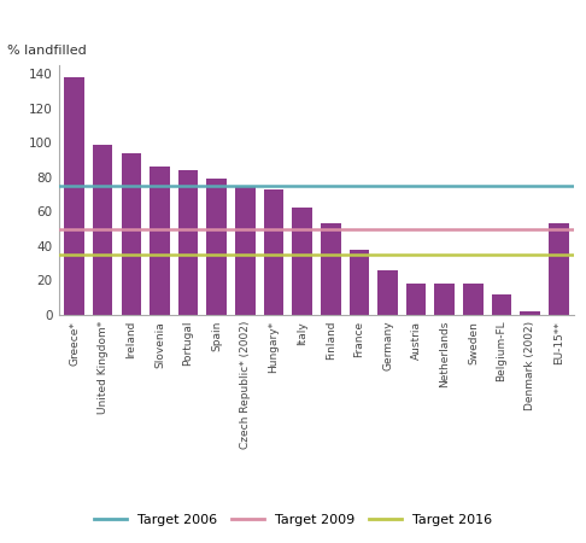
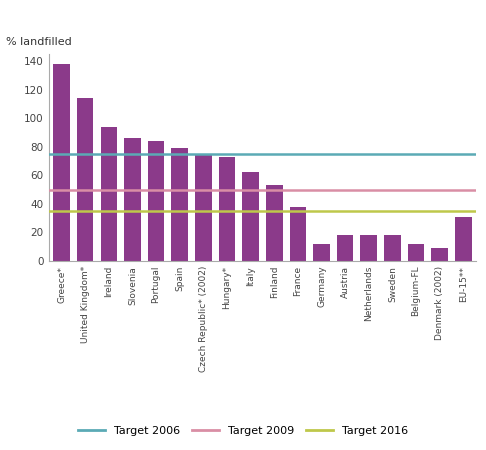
United Kingdom*: 99 -> 114
Germany: 26 -> 12
Denmark (2002): 2 -> 9
EU-15**: 53 -> 31
